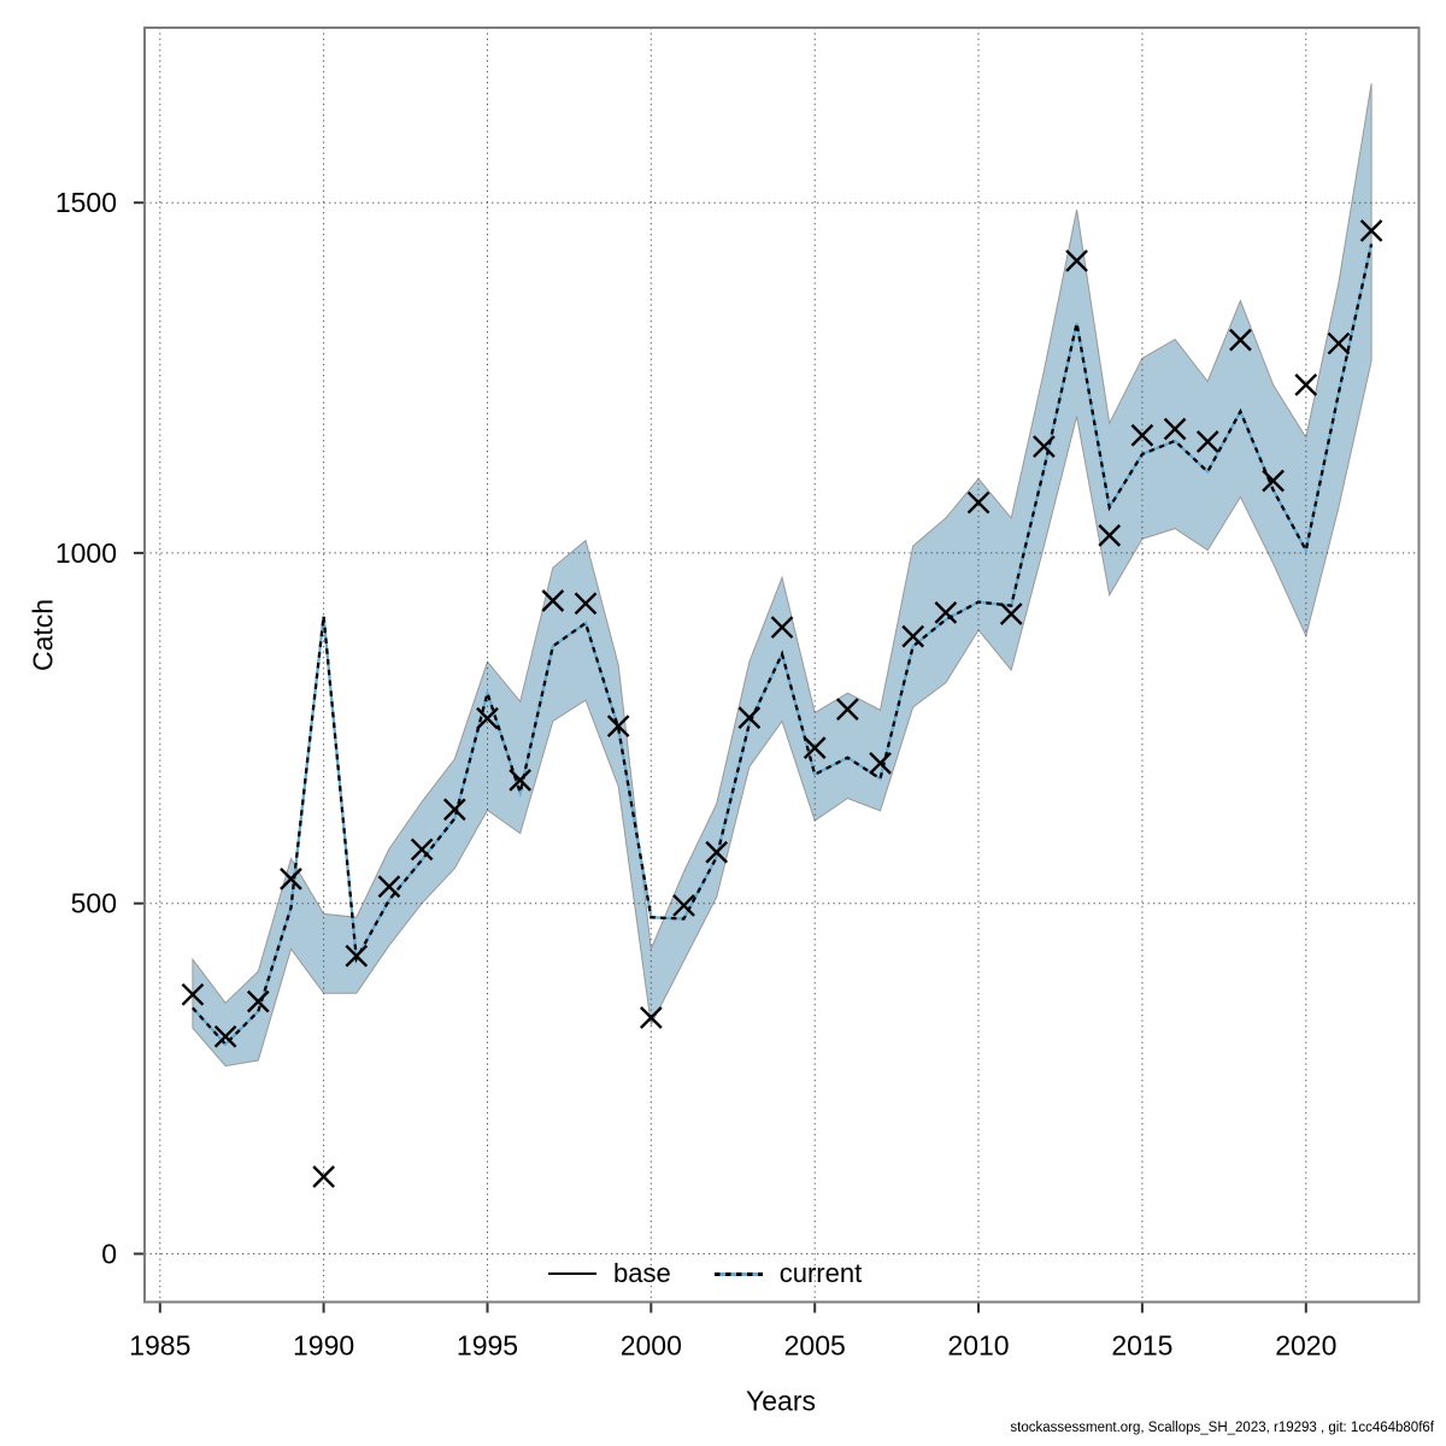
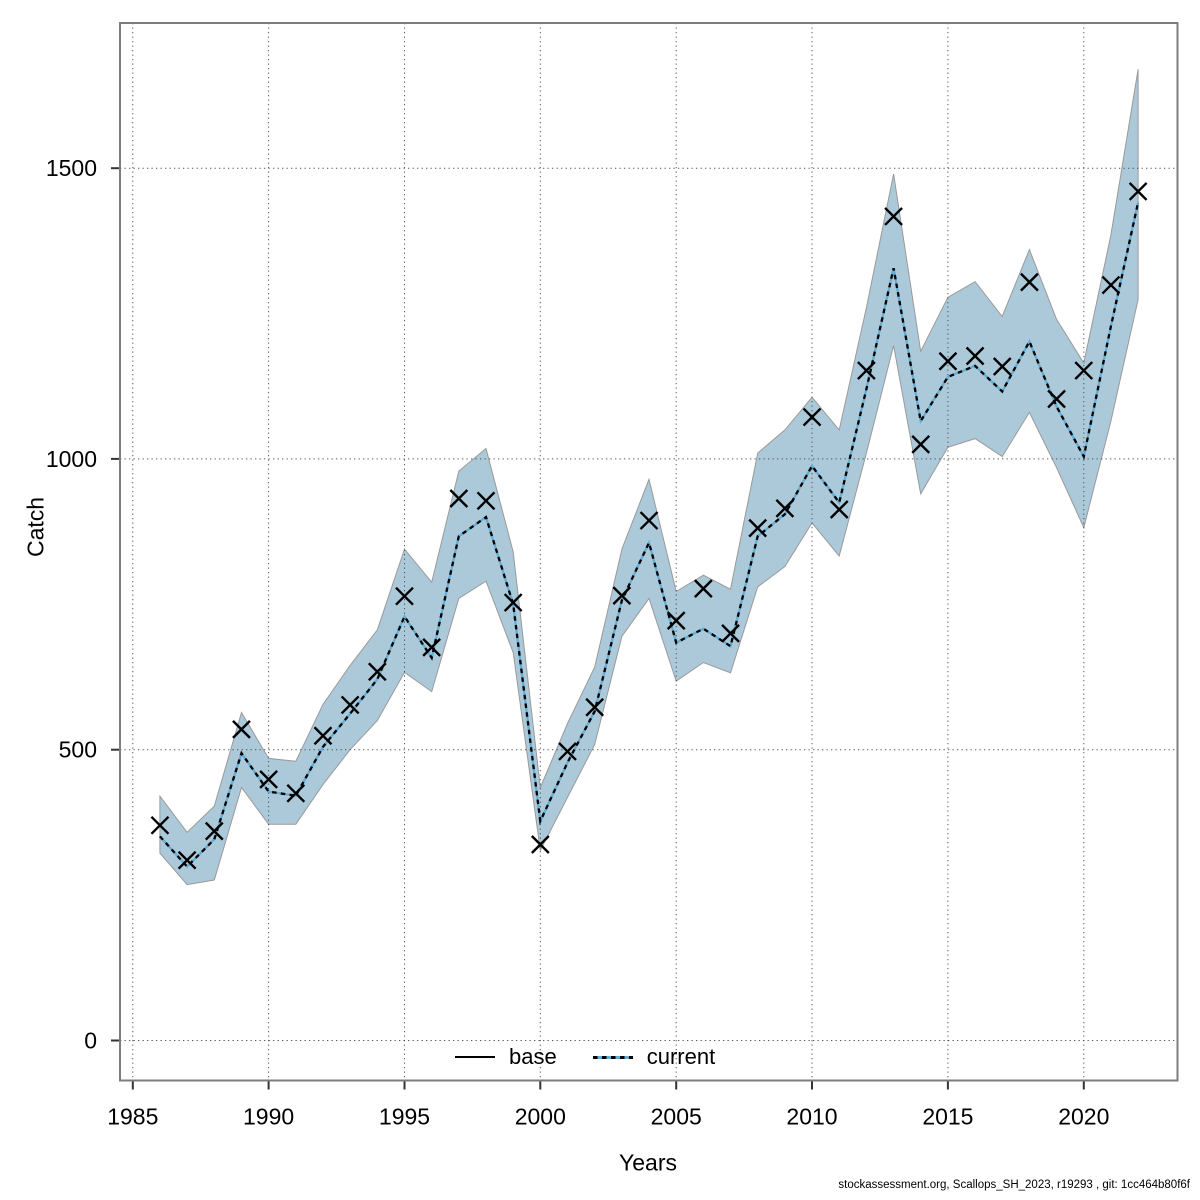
base/1990: 110 -> 450
current/1990: 910 -> 430
current/1995: 800 -> 730
current/2000: 480 -> 380
current/2010: 930 -> 990
base/2020: 1240 -> 1150
